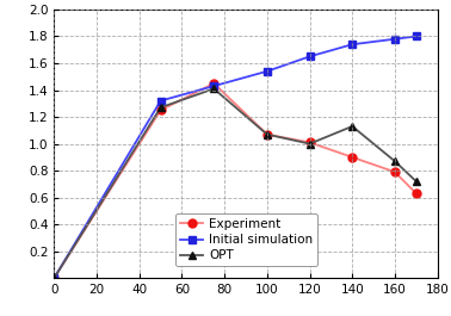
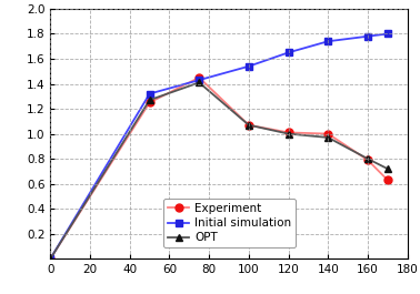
Experiment/140: 0.90 -> 1.00
OPT/140: 1.13 -> 0.97
OPT/160: 0.87 -> 0.80
